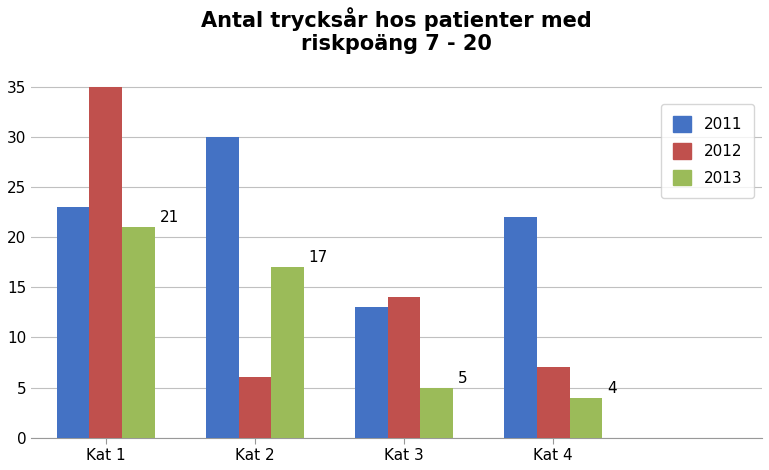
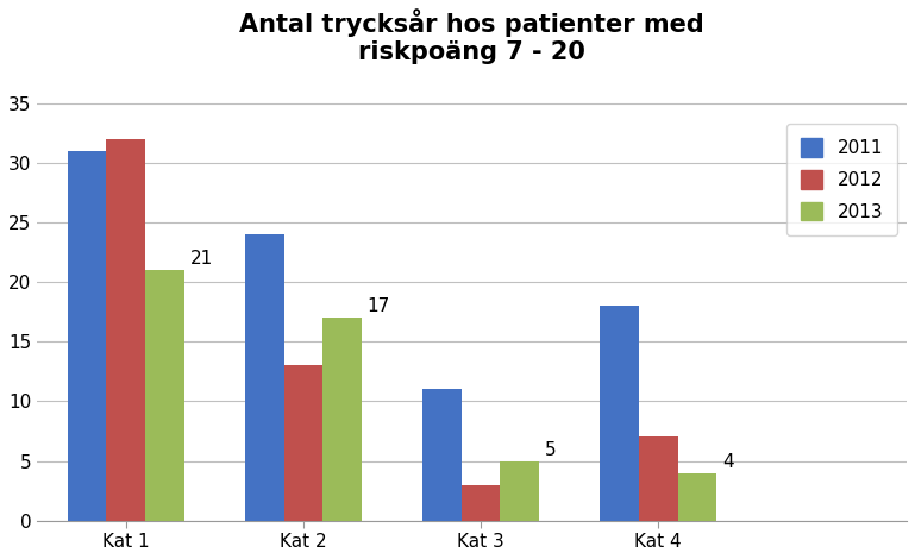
2011/Kat 1: 23 -> 31
2012/Kat 1: 35 -> 32
2011/Kat 2: 30 -> 24
2012/Kat 2: 6 -> 13
2011/Kat 3: 13 -> 11
2012/Kat 3: 14 -> 3
2011/Kat 4: 22 -> 18
